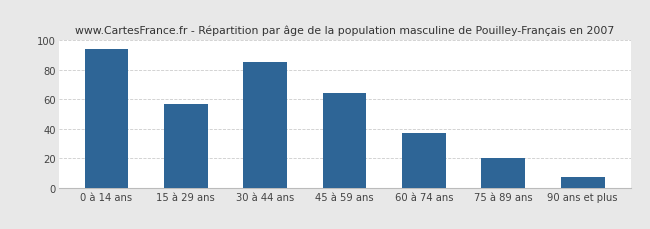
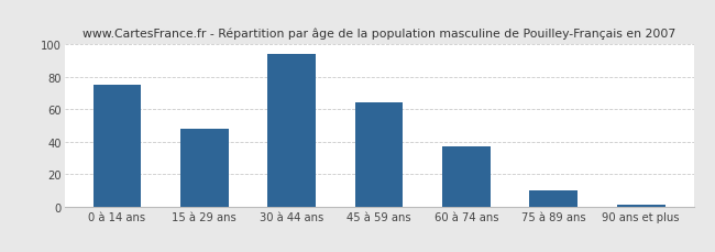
0 à 14 ans: 94 -> 75
15 à 29 ans: 57 -> 48
30 à 44 ans: 85 -> 94
75 à 89 ans: 20 -> 10
90 ans et plus: 7 -> 1
